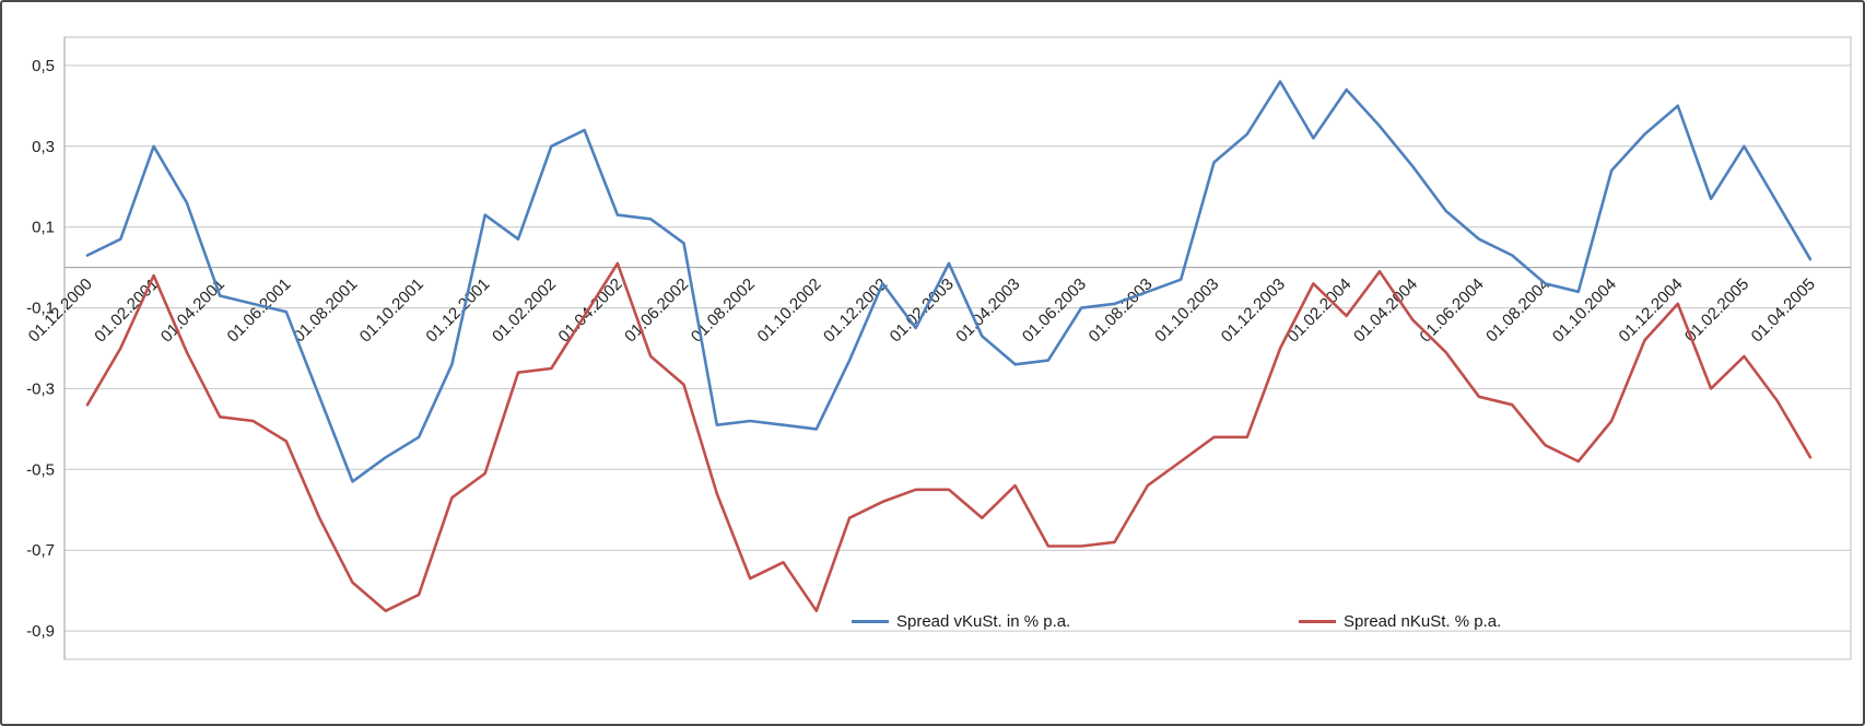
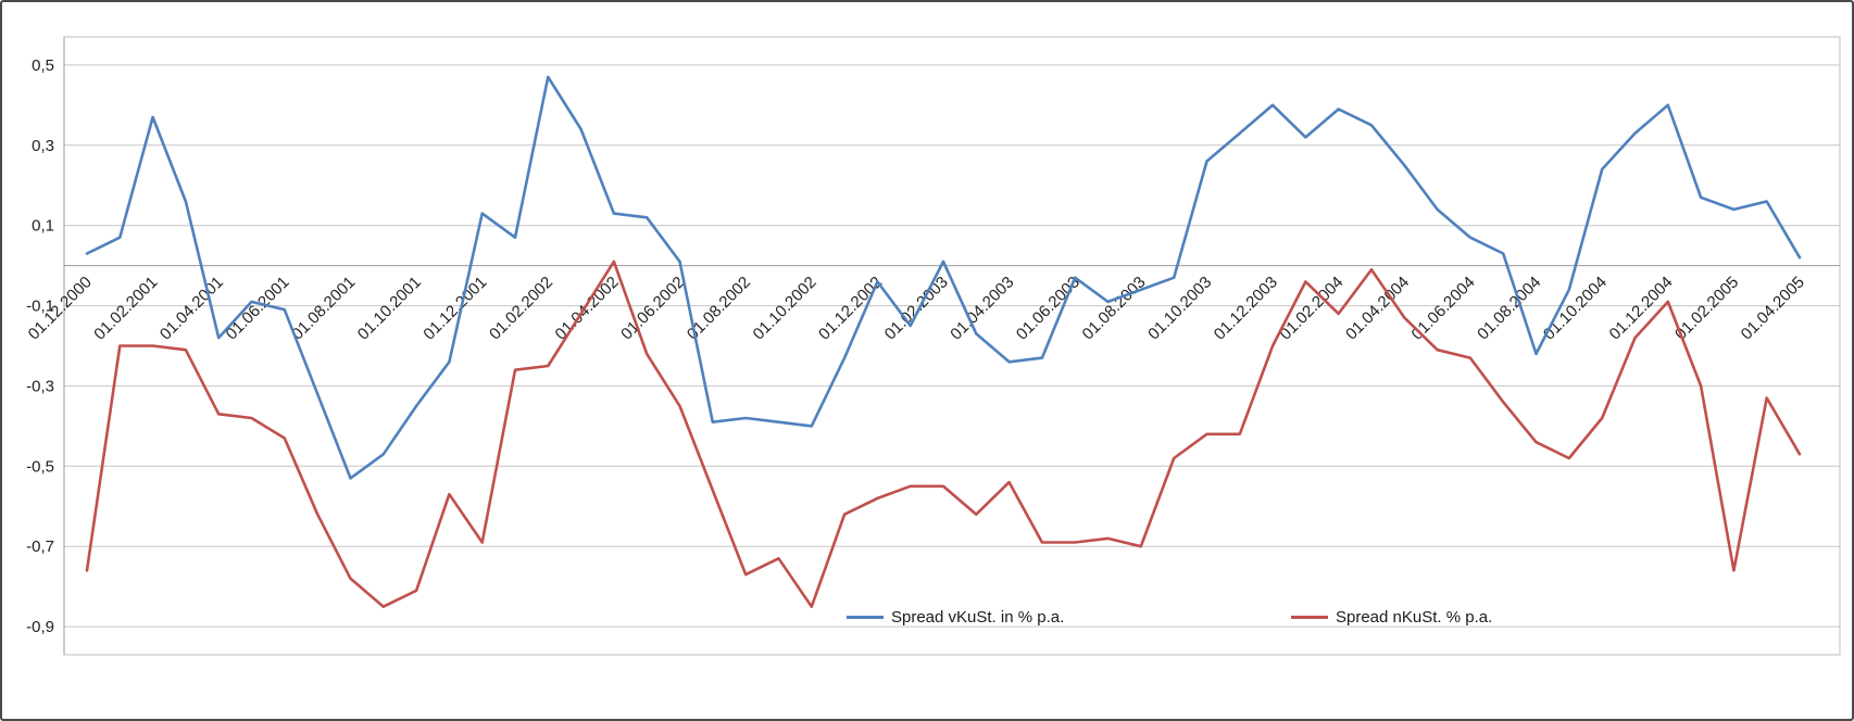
Spread nKuSt. % p.a./01.12.2000: -0,34 -> -0,76
Spread vKuSt. in % p.a./01.02.2001: 0,30 -> 0,37
Spread nKuSt. % p.a./01.02.2001: -0,02 -> -0,20
Spread vKuSt. in % p.a./01.04.2001: -0,07 -> -0,18
Spread vKuSt. in % p.a./01.10.2001: -0,42 -> -0,35
Spread nKuSt. % p.a./01.12.2001: -0,51 -> -0,69
Spread vKuSt. in % p.a./01.02.2002: 0,30 -> 0,47
Spread vKuSt. in % p.a./01.06.2002: 0,06 -> 0,01
Spread nKuSt. % p.a./01.06.2002: -0,29 -> -0,35
Spread vKuSt. in % p.a./01.06.2003: -0,10 -> -0,03
Spread nKuSt. % p.a./01.08.2003: -0,54 -> -0,70
Spread vKuSt. in % p.a./01.12.2003: 0,46 -> 0,40
Spread vKuSt. in % p.a./01.02.2004: 0,44 -> 0,39
Spread nKuSt. % p.a./01.06.2004: -0,32 -> -0,23
Spread vKuSt. in % p.a./01.08.2004: -0,04 -> -0,22
Spread vKuSt. in % p.a./01.02.2005: 0,30 -> 0,14
Spread nKuSt. % p.a./01.02.2005: -0,22 -> -0,76
